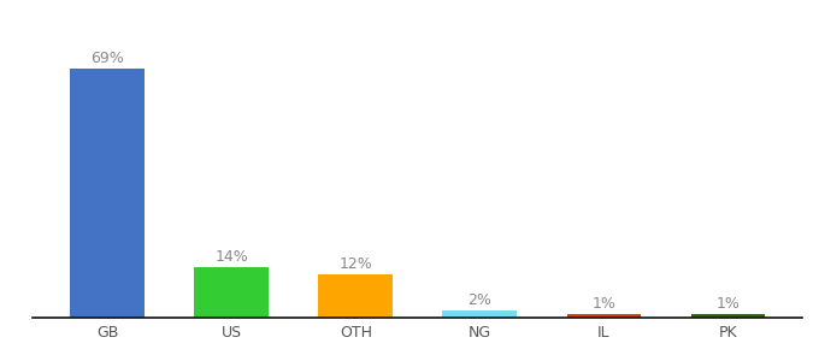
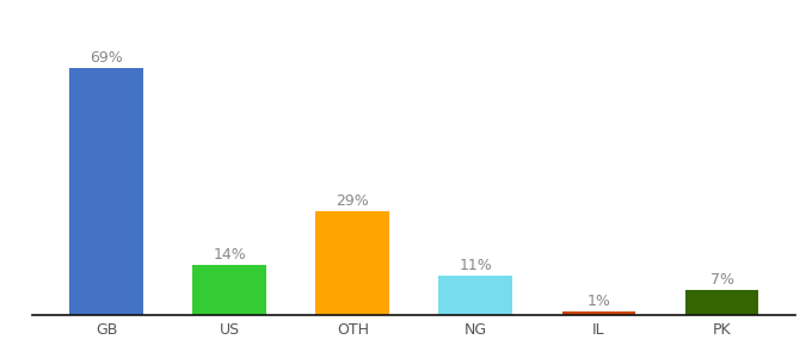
OTH: 12% -> 29%
NG: 2% -> 11%
PK: 1% -> 7%
